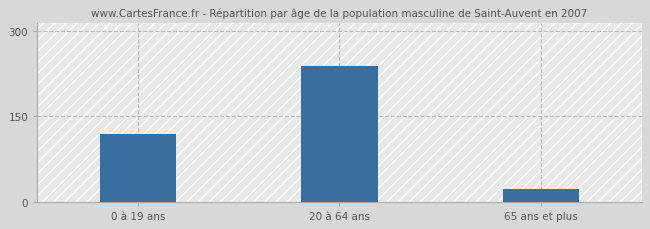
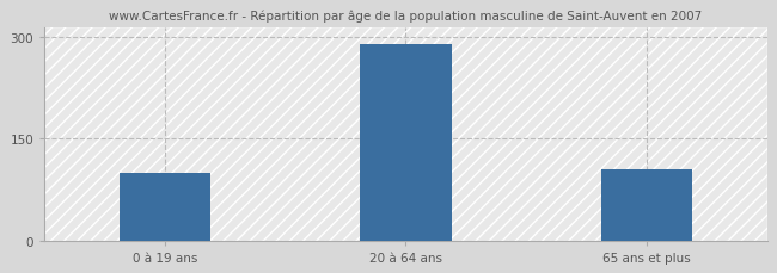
0 à 19 ans: 120 -> 100
20 à 64 ans: 238 -> 290
65 ans et plus: 22 -> 105
